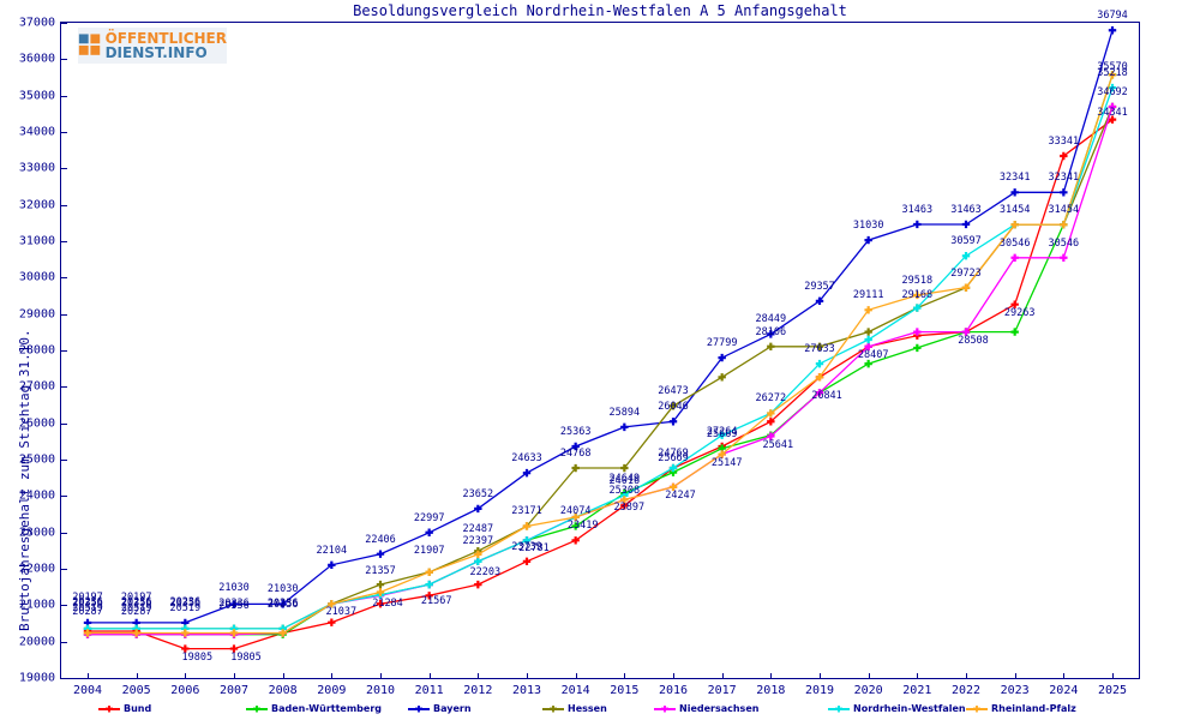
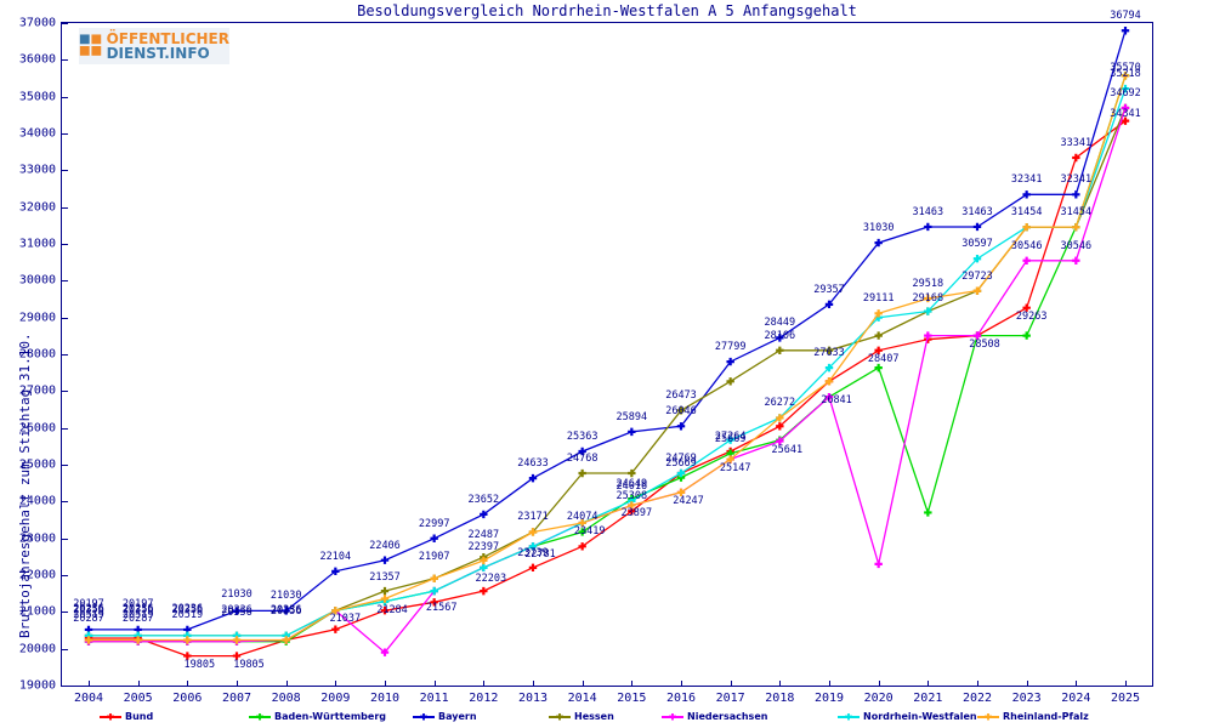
Niedersachsen/2010: 21300 -> 19900
Niedersachsen/2020: 28100 -> 22300
Nordrhein-Westfalen/2020: 28300 -> 29000
Baden-Württemberg/2021: 28100 -> 23700
